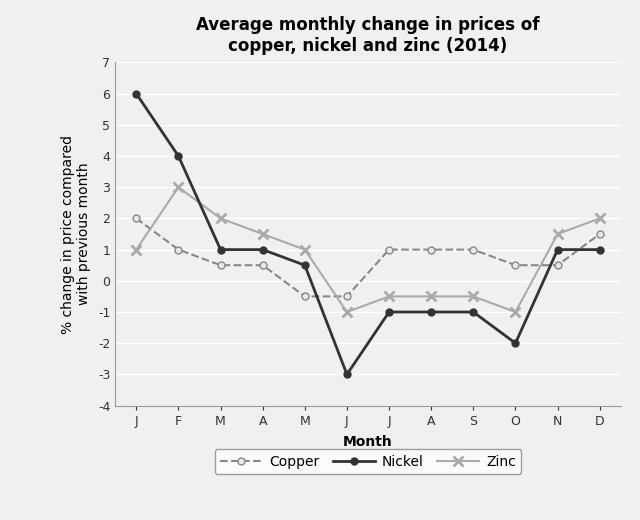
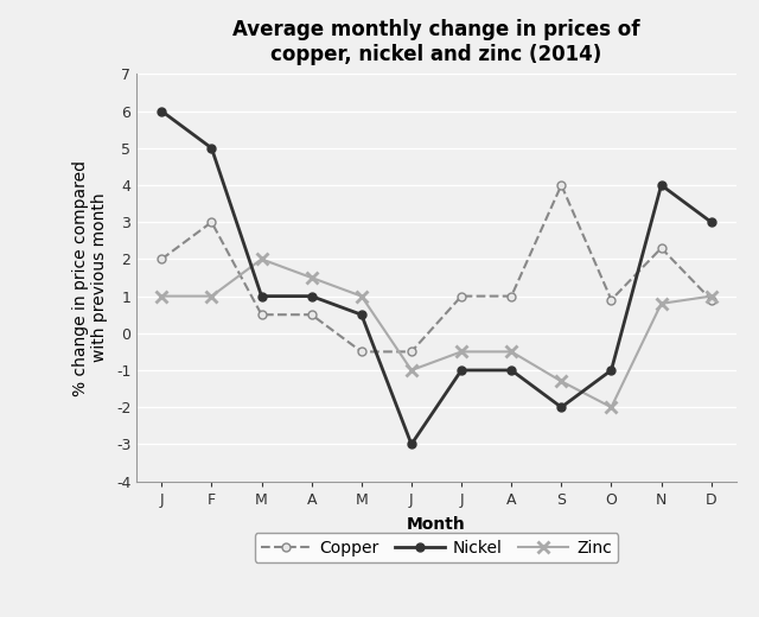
Copper/F: 1.0 -> 3.0
Nickel/F: 4.0 -> 5.0
Zinc/F: 3.0 -> 1.0
Copper/S: 1.0 -> 4.0
Nickel/S: -1.0 -> -2.0
Zinc/S: -0.5 -> -1.3
Copper/O: 0.5 -> 0.9
Nickel/O: -2.0 -> -1.0
Zinc/O: -1.0 -> -2.0
Copper/N: 0.5 -> 2.3
Nickel/N: 1.0 -> 4.0
Zinc/N: 1.5 -> 0.8
Copper/D: 1.5 -> 0.9
Nickel/D: 1.0 -> 3.0
Zinc/D: 2.0 -> 1.0
